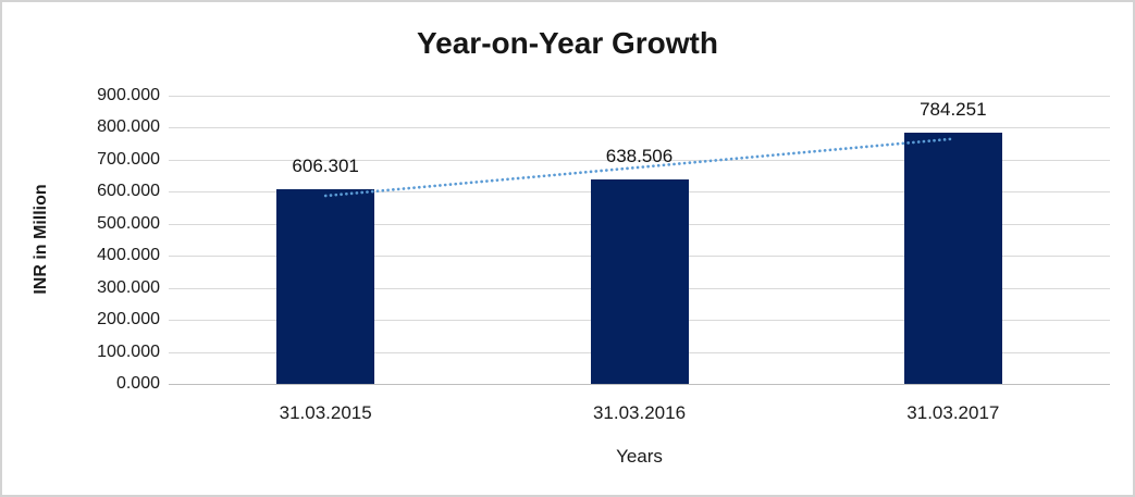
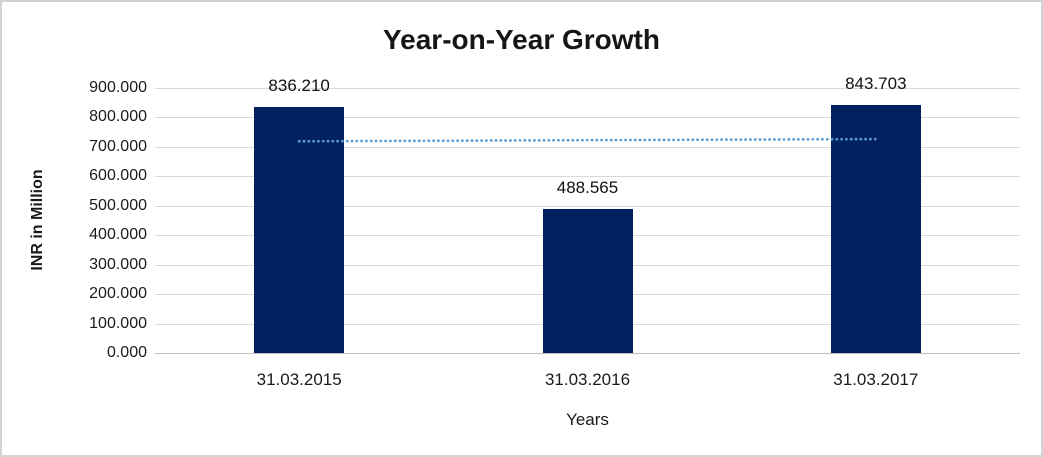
31.03.2015: 606.301 -> 836.210
31.03.2016: 638.506 -> 488.565
31.03.2017: 784.251 -> 843.703
